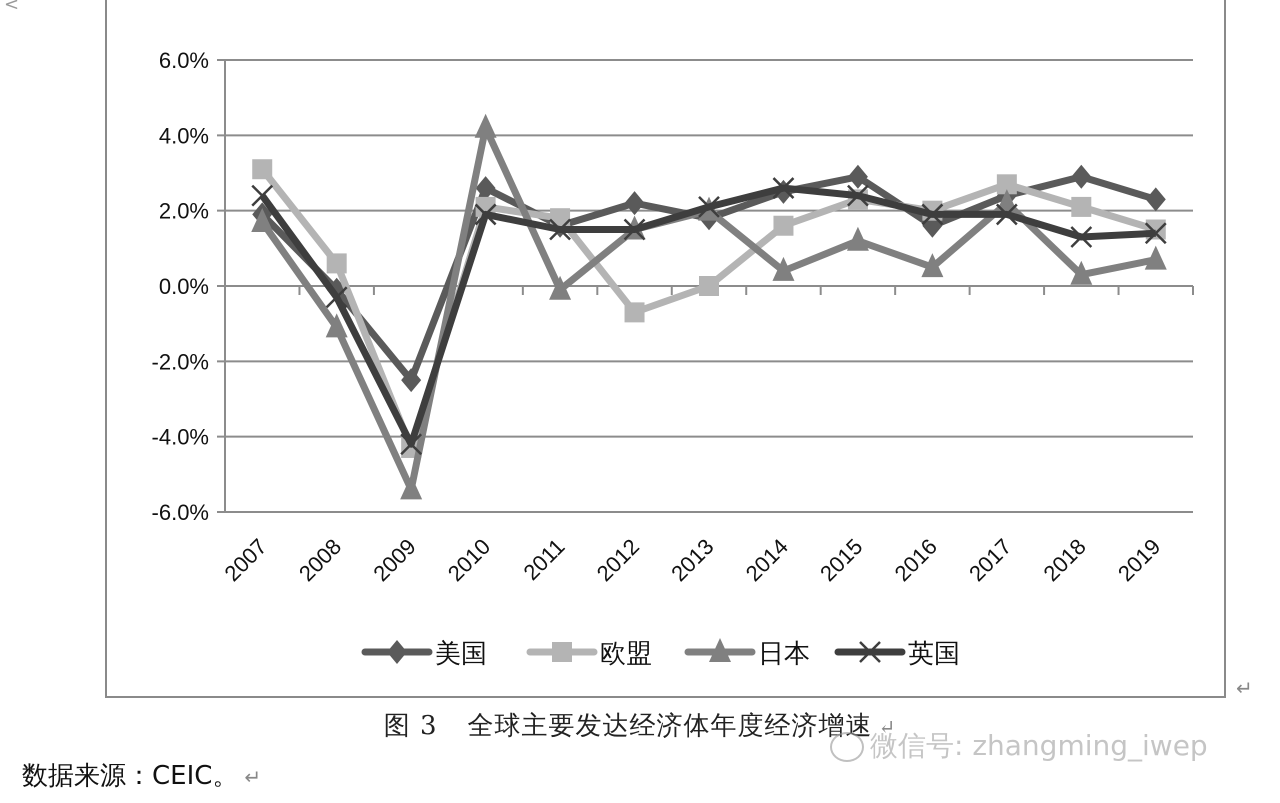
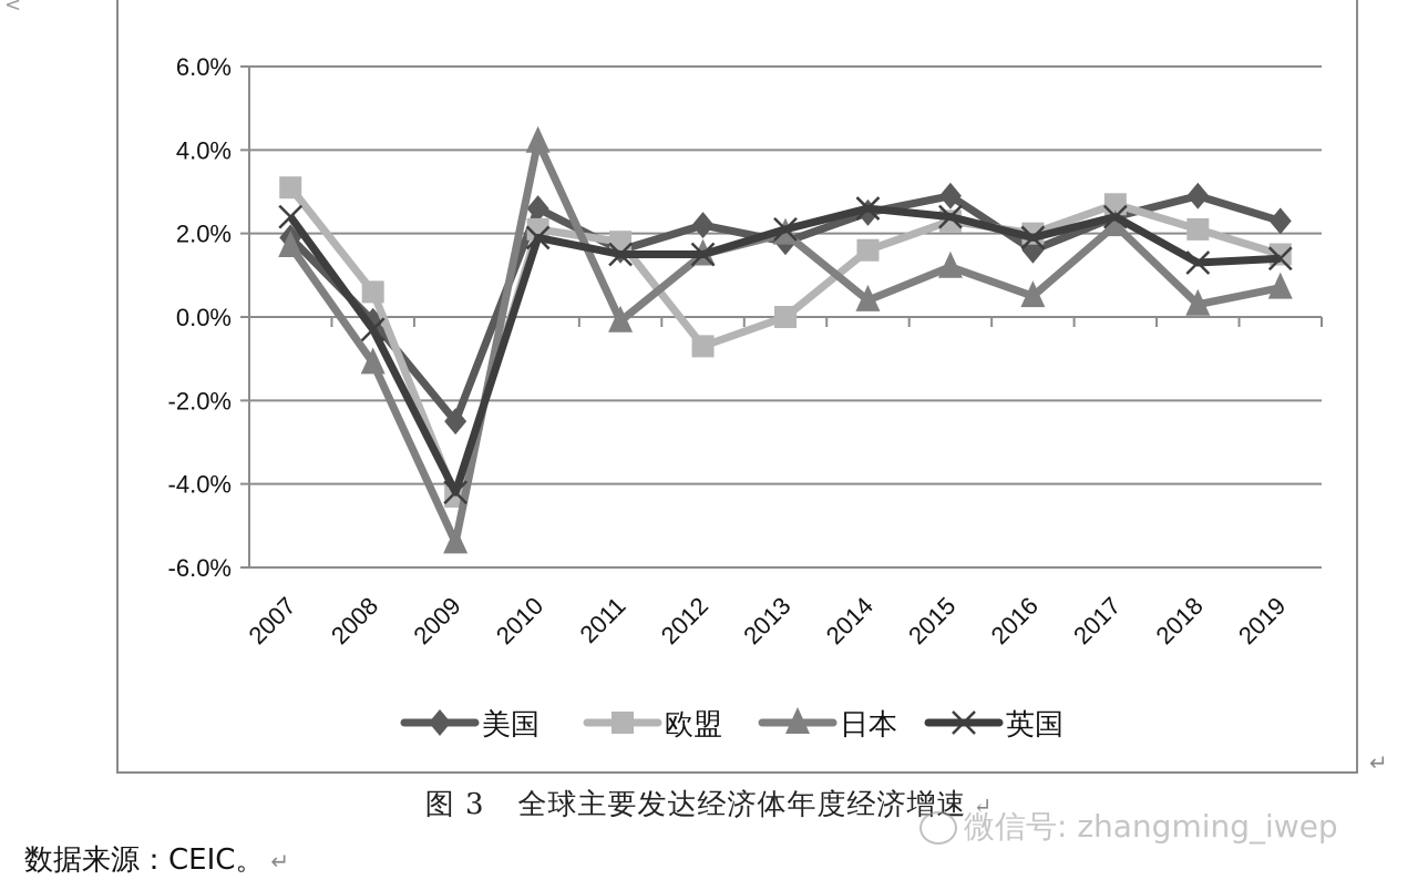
英国/2017: 1.9% -> 2.4%
